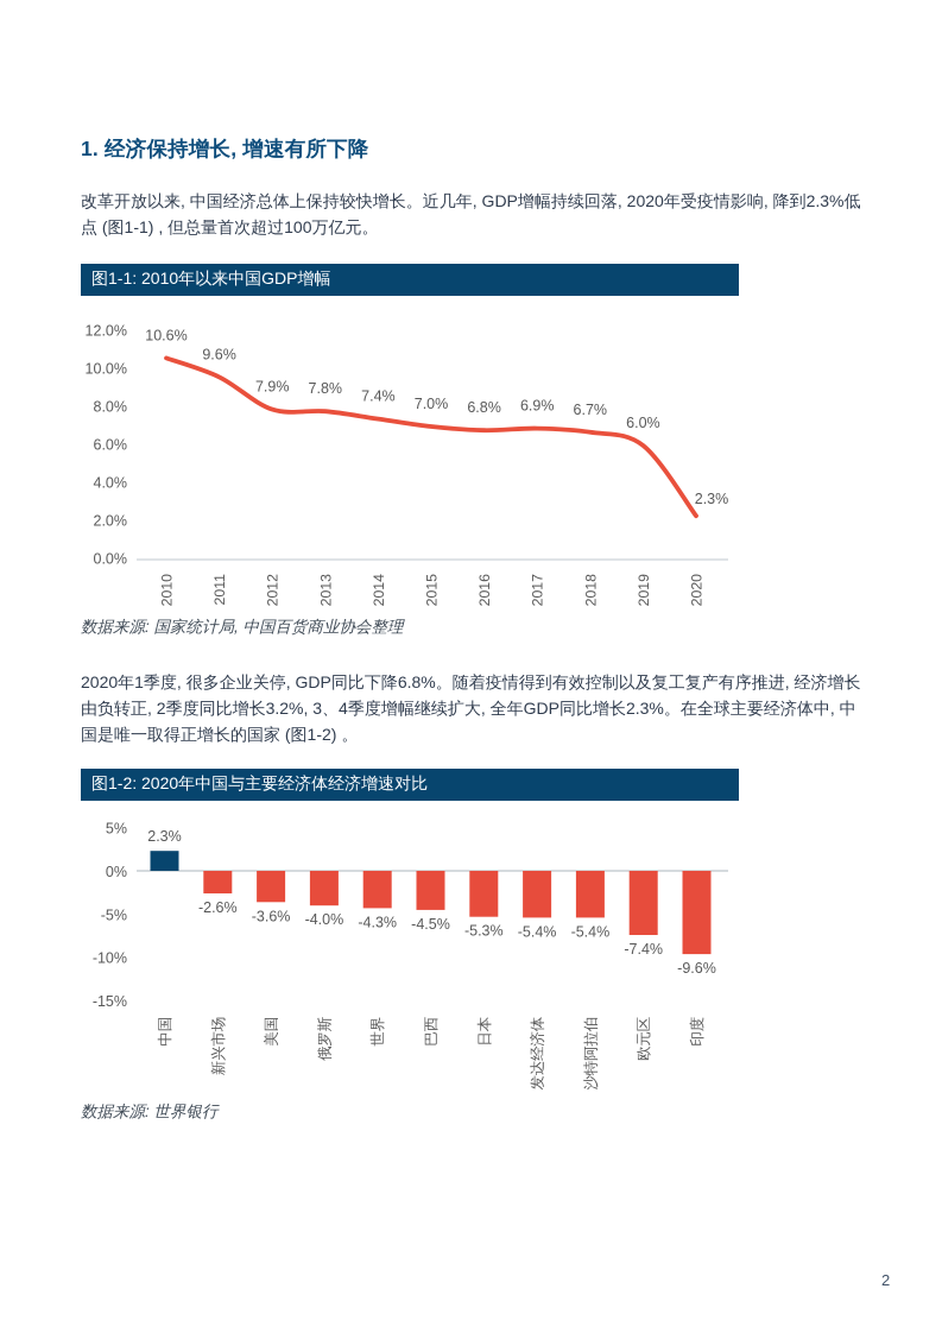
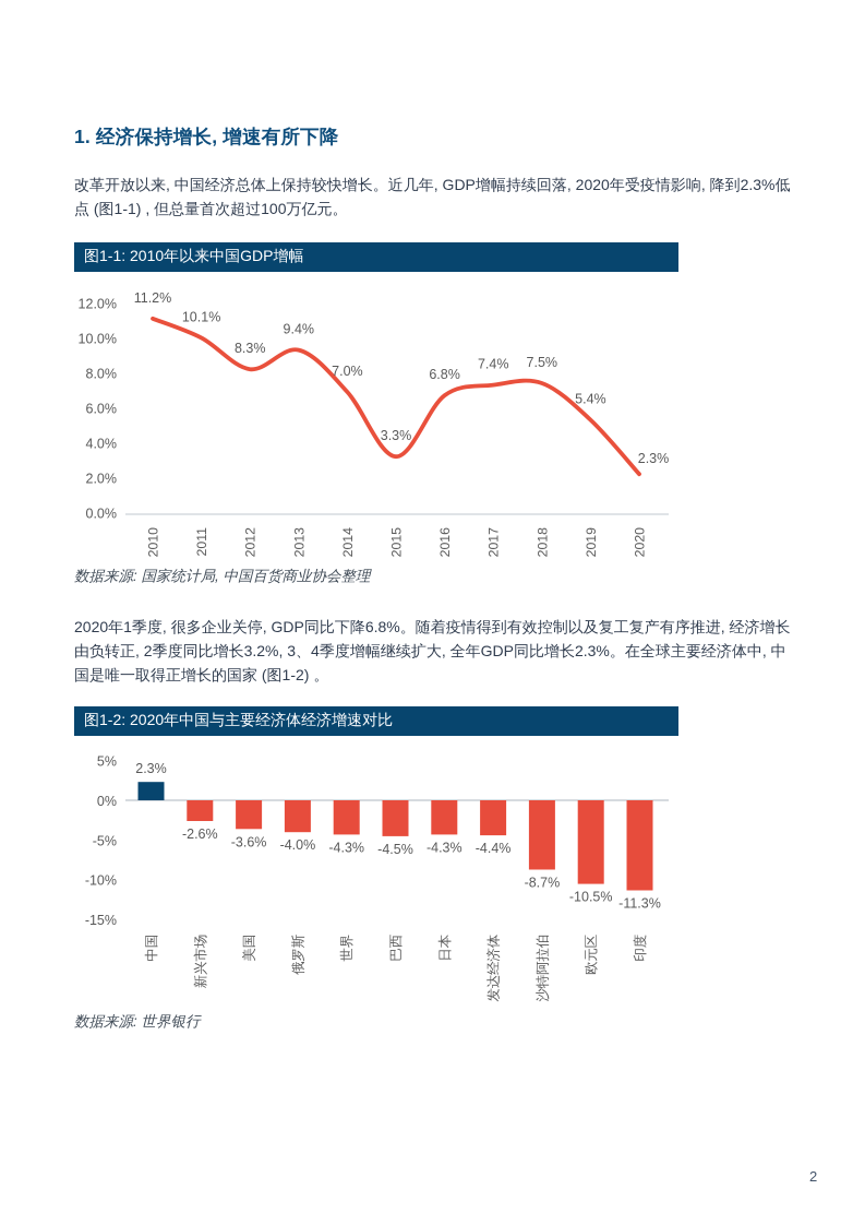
图1-1: 2010年以来中国GDP增幅/2010: 10.6% -> 11.2%
图1-1: 2010年以来中国GDP增幅/2011: 9.6% -> 10.1%
图1-1: 2010年以来中国GDP增幅/2012: 7.9% -> 8.3%
图1-1: 2010年以来中国GDP增幅/2013: 7.8% -> 9.4%
图1-1: 2010年以来中国GDP增幅/2014: 7.4% -> 7.0%
图1-1: 2010年以来中国GDP增幅/2015: 7.0% -> 3.3%
图1-1: 2010年以来中国GDP增幅/2017: 6.9% -> 7.4%
图1-1: 2010年以来中国GDP增幅/2018: 6.7% -> 7.5%
图1-1: 2010年以来中国GDP增幅/2019: 6.0% -> 5.4%
图1-2: 2020年中国与主要经济体经济增速对比/日本: -5.3% -> -4.3%
图1-2: 2020年中国与主要经济体经济增速对比/发达经济体: -5.4% -> -4.4%
图1-2: 2020年中国与主要经济体经济增速对比/沙特阿拉伯: -5.4% -> -8.7%
图1-2: 2020年中国与主要经济体经济增速对比/欧元区: -7.4% -> -10.5%
图1-2: 2020年中国与主要经济体经济增速对比/印度: -9.6% -> -11.3%
